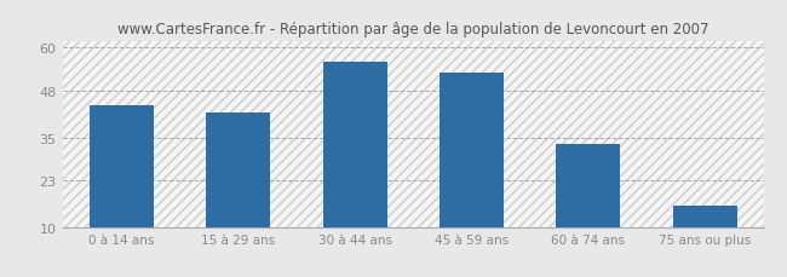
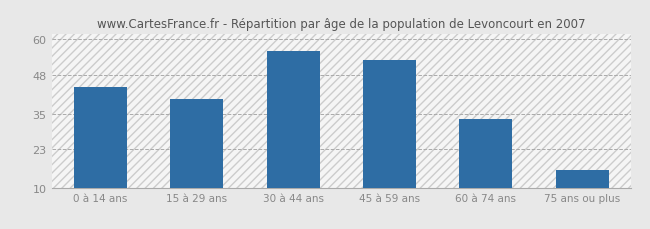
15 à 29 ans: 42 -> 40
